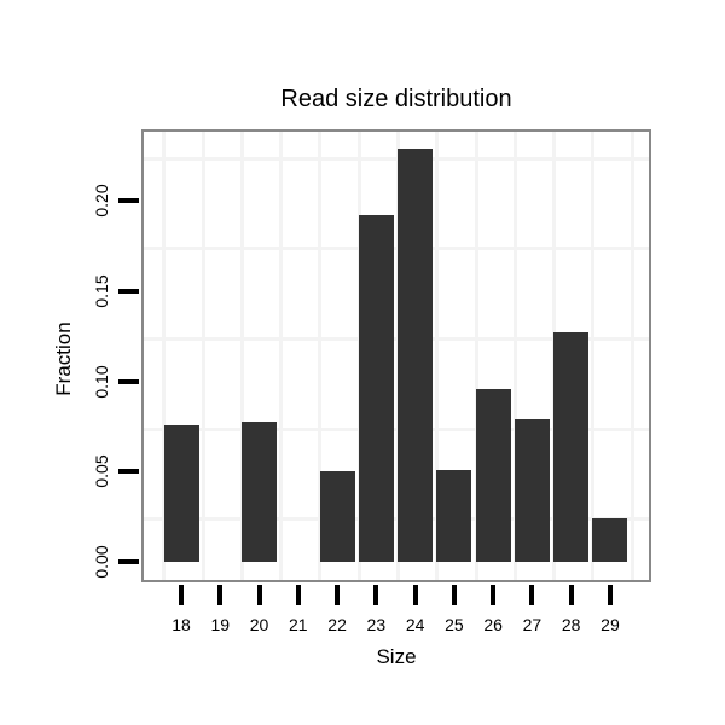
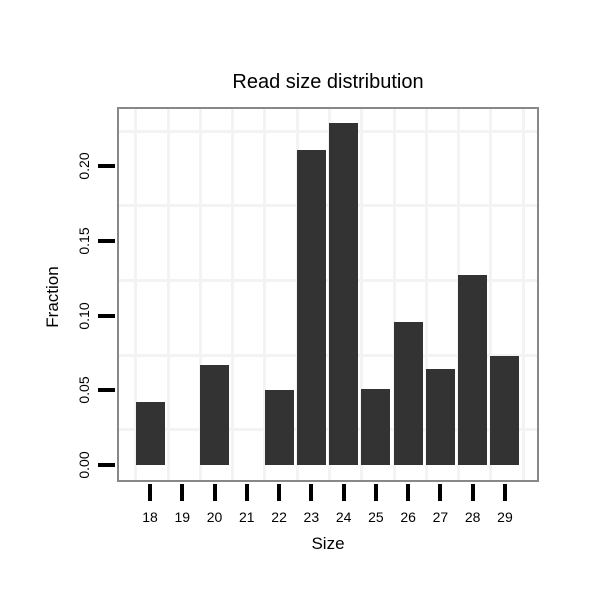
18: 0.076 -> 0.042
20: 0.078 -> 0.067
23: 0.192 -> 0.211
27: 0.079 -> 0.064
29: 0.024 -> 0.073
